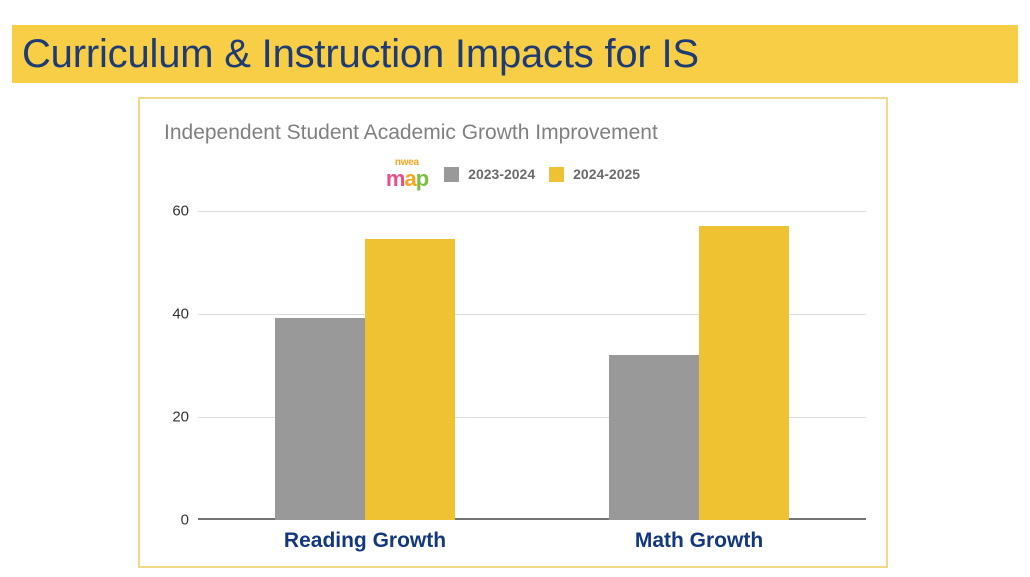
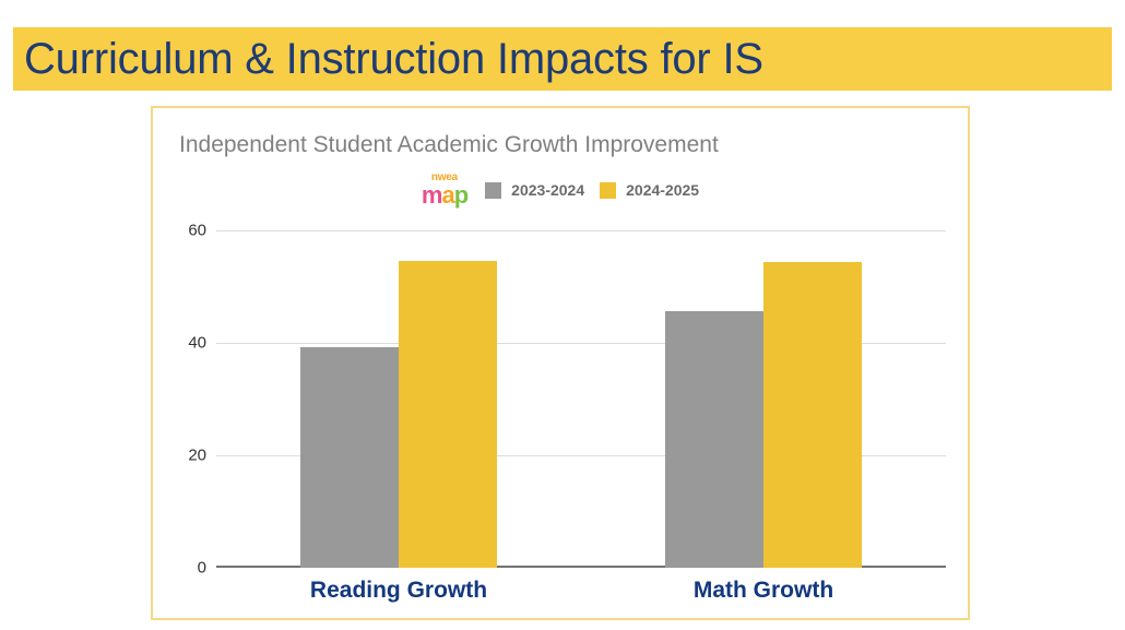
2023-2024/Math Growth: 32 -> 46
2024-2025/Math Growth: 57 -> 54
